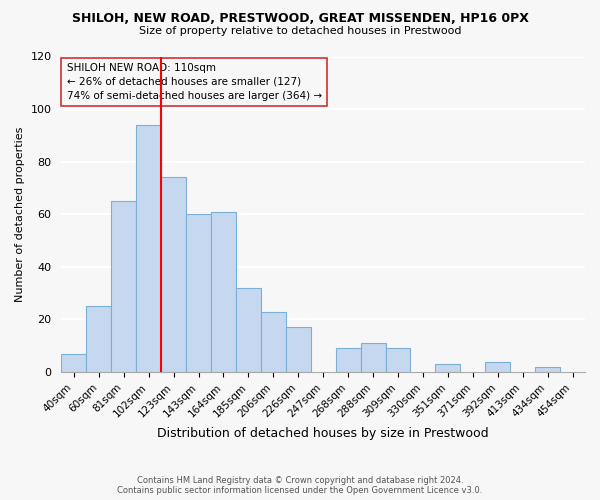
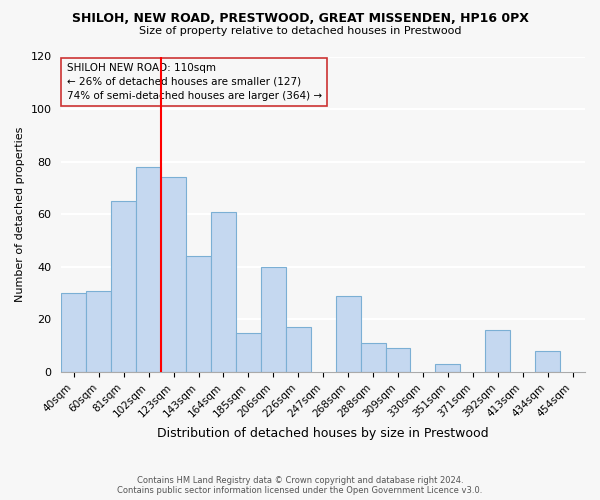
40sqm: 7 -> 30
60sqm: 25 -> 31
102sqm: 94 -> 78
143sqm: 60 -> 44
185sqm: 32 -> 15
206sqm: 23 -> 40
268sqm: 9 -> 29
392sqm: 4 -> 16
434sqm: 2 -> 8
